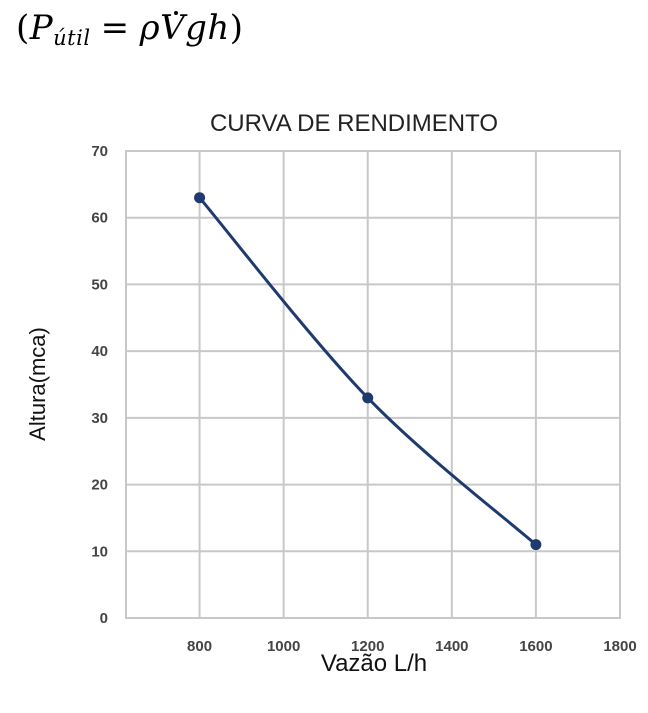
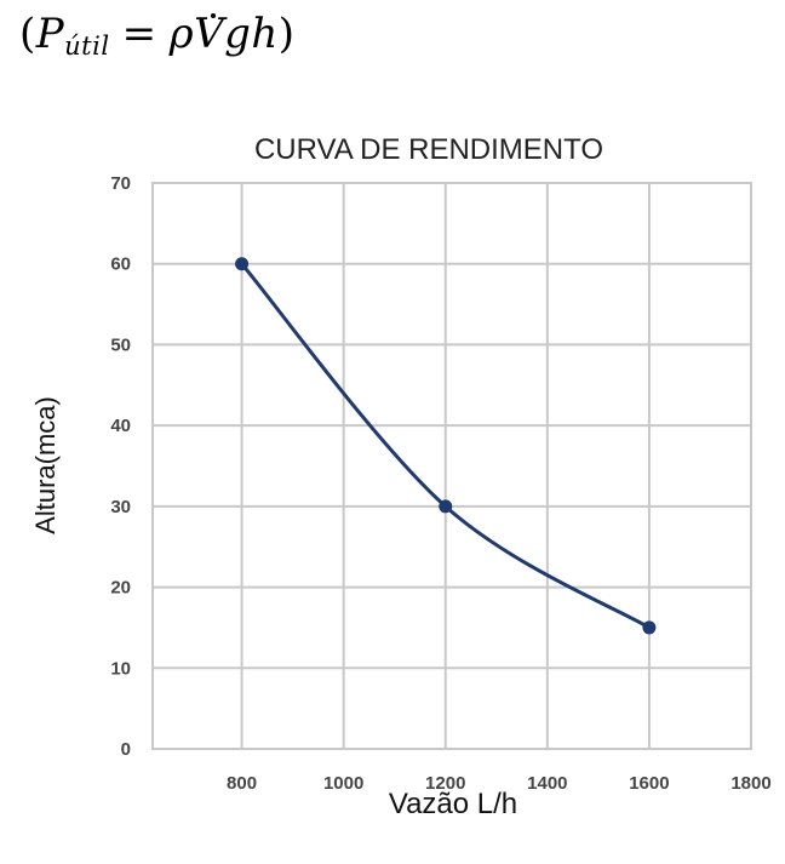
800: 63 -> 60
1200: 33 -> 30
1600: 11 -> 15
